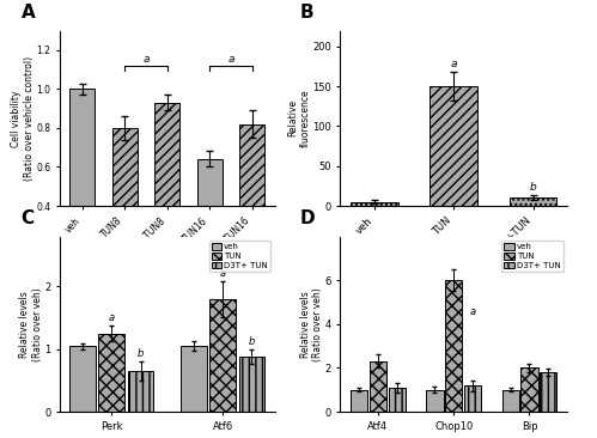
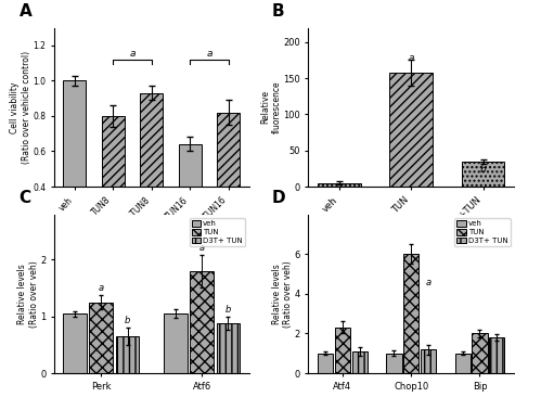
TUN: 150 -> 158
D+TUN: 10 -> 34
